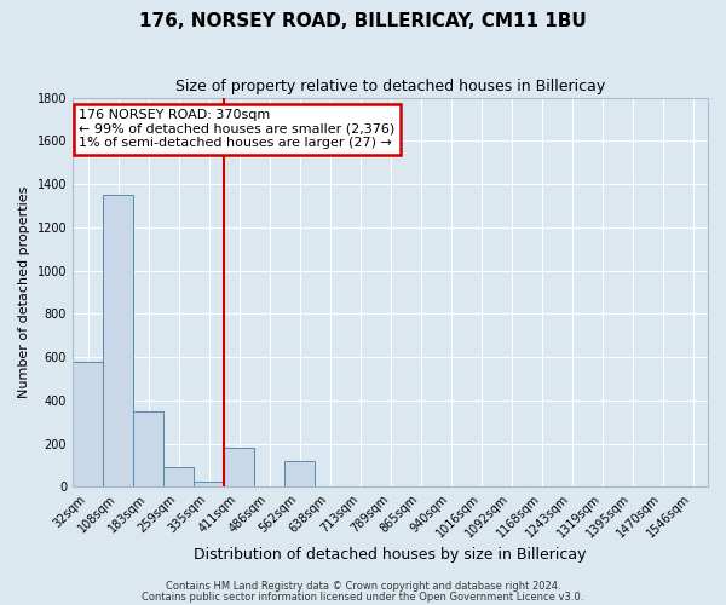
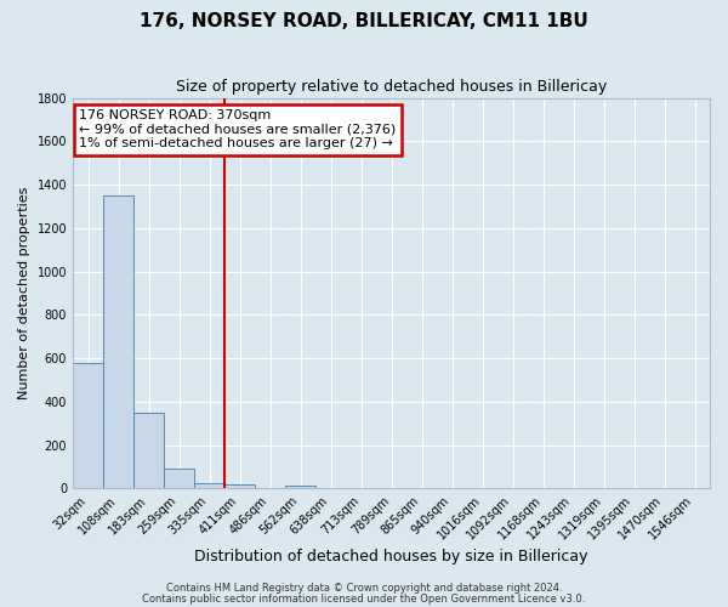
411sqm: 180 -> 20
562sqm: 120 -> 20
